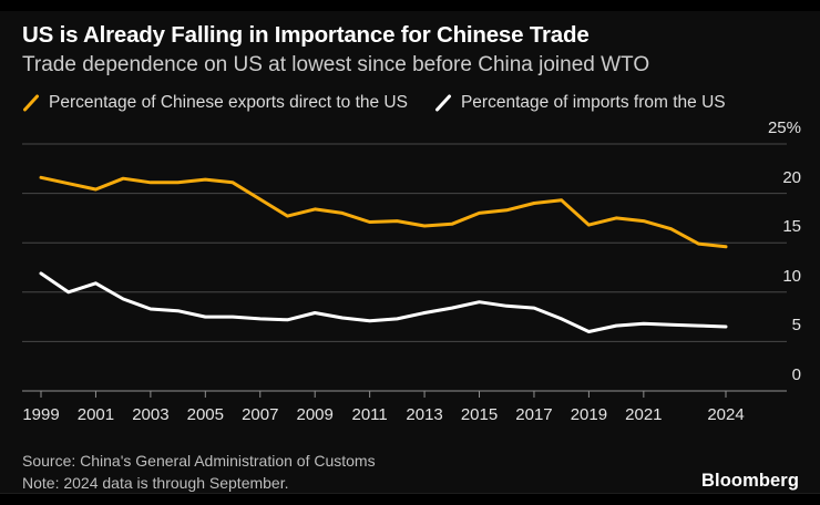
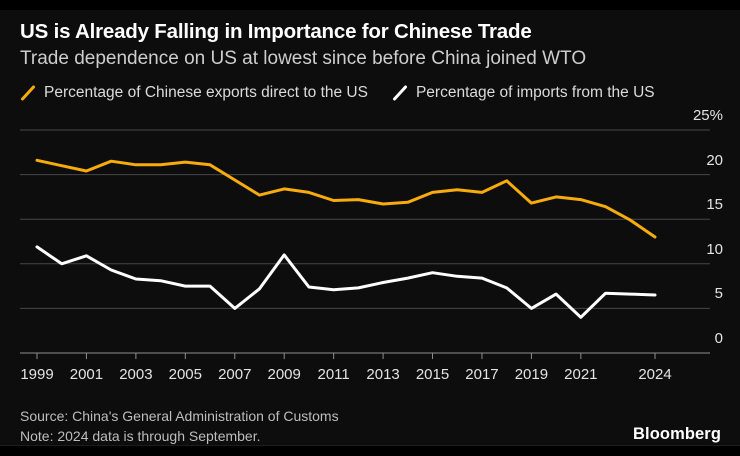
Percentage of imports from the US/2007: 7% -> 5%
Percentage of imports from the US/2009: 8% -> 11%
Percentage of Chinese exports direct to the US/2017: 19% -> 18%
Percentage of imports from the US/2019: 6% -> 5%
Percentage of imports from the US/2021: 7% -> 4%
Percentage of Chinese exports direct to the US/2024: 15% -> 13%
